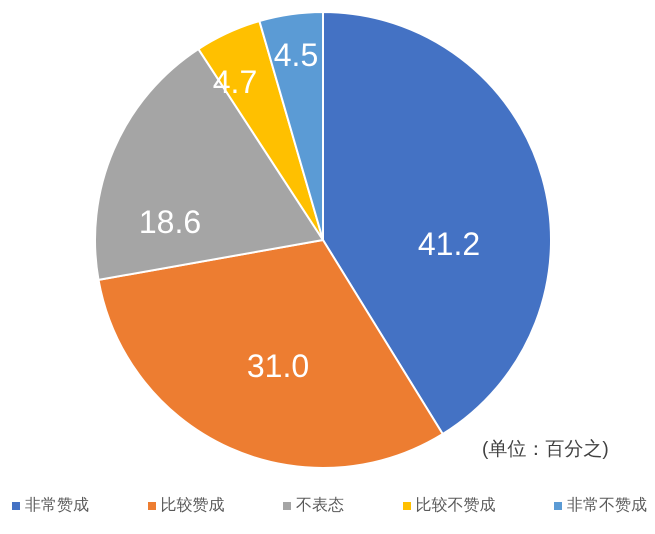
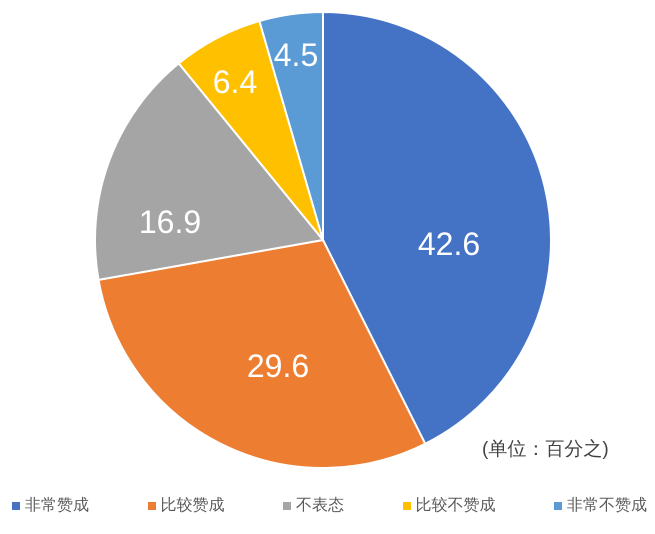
非常赞成: 41.2 -> 42.6
比较赞成: 31.0 -> 29.6
不表态: 18.6 -> 16.9
比较不赞成: 4.7 -> 6.4
